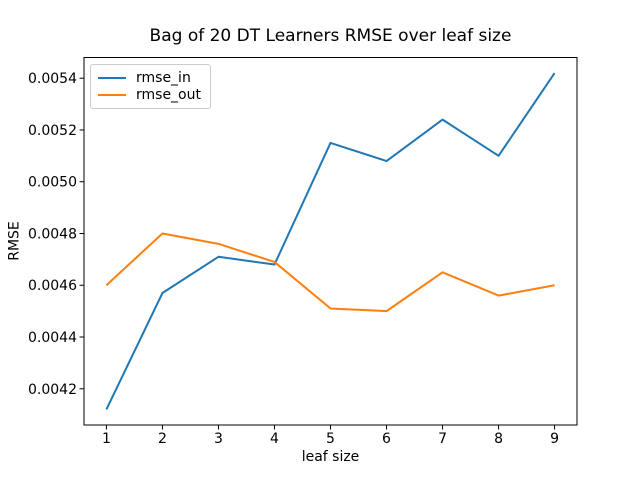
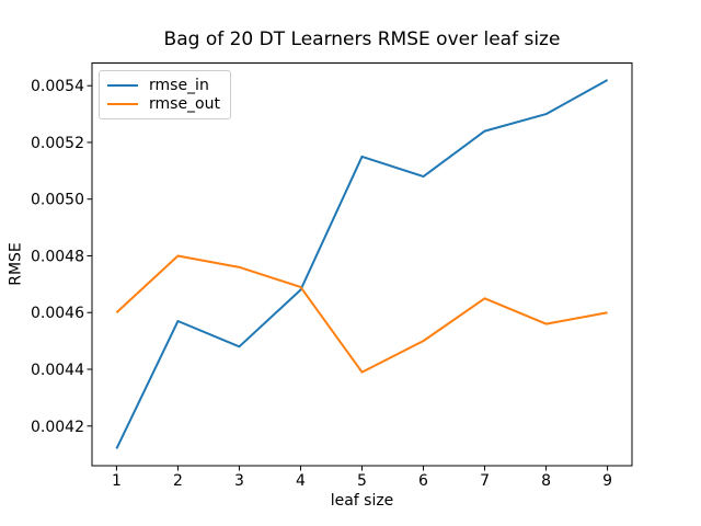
rmse_in/3: 0.00471 -> 0.00448
rmse_out/5: 0.00451 -> 0.00439
rmse_in/8: 0.00510 -> 0.00530
